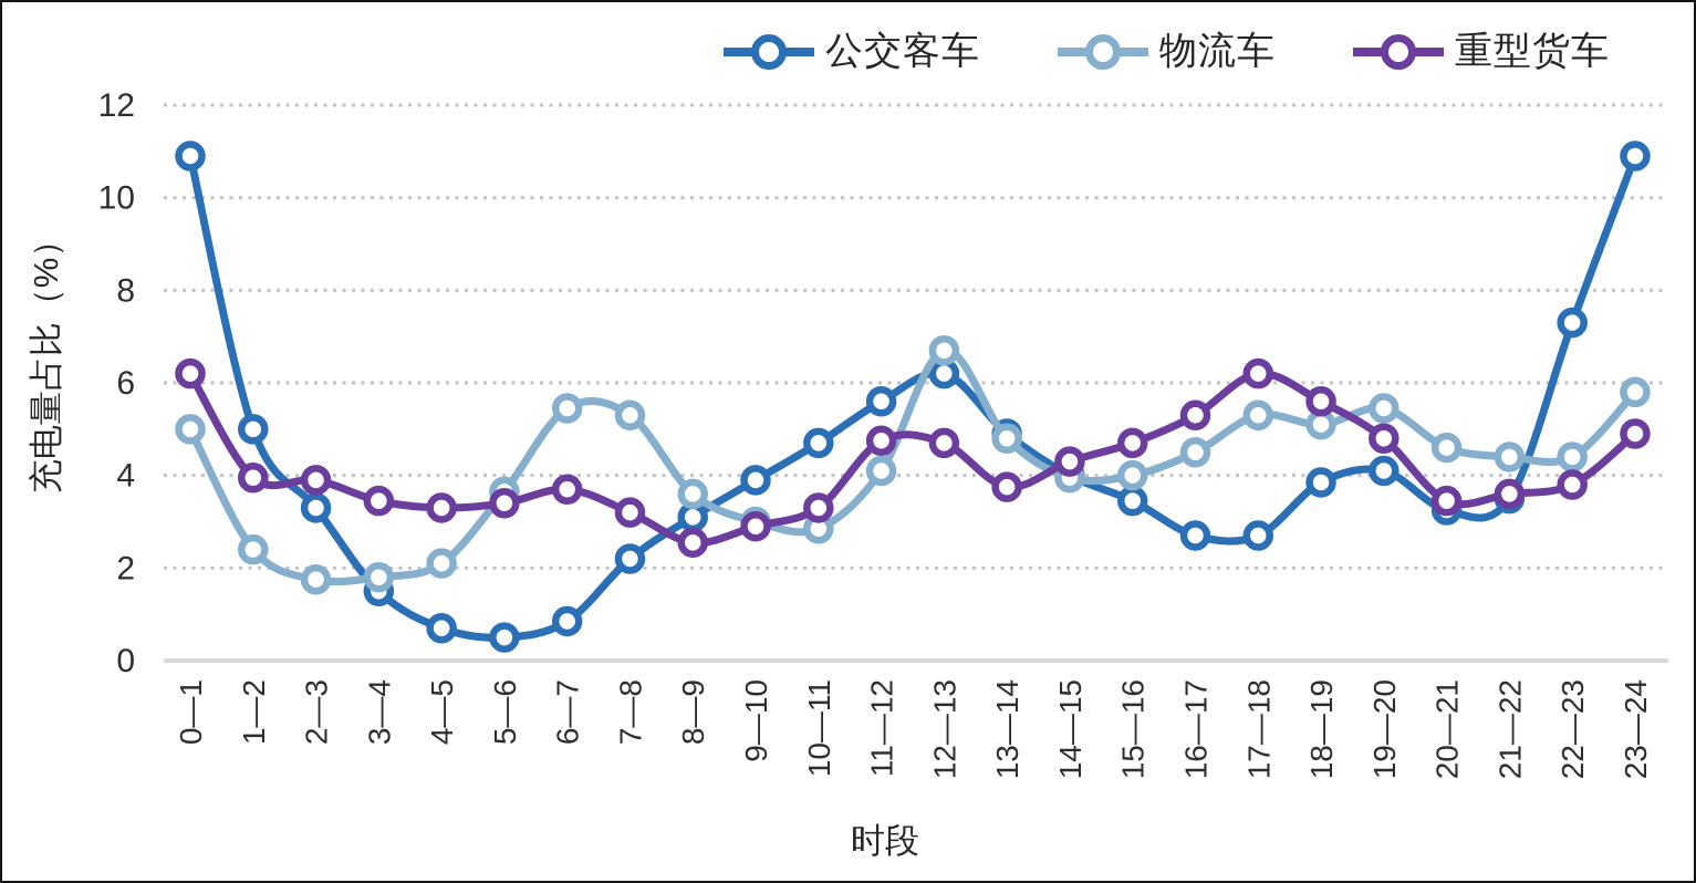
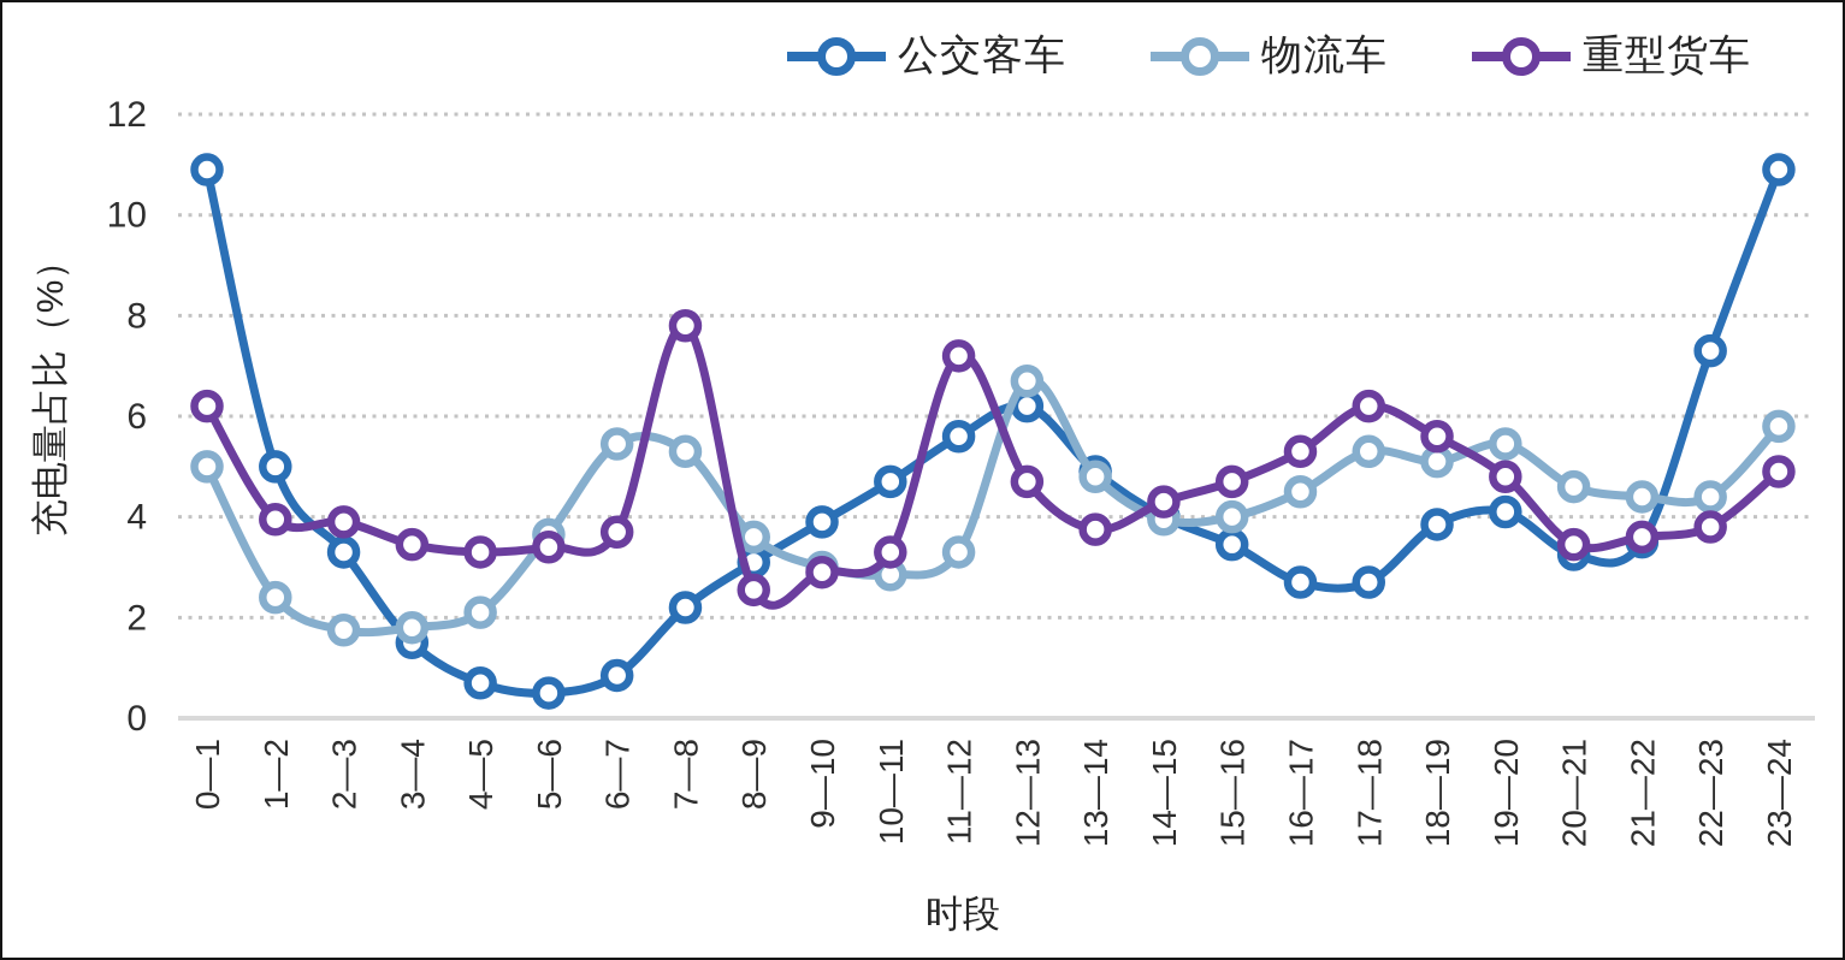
重型货车/7—8: 3.2 -> 7.8
物流车/11—12: 4.1 -> 3.3
重型货车/11—12: 4.8 -> 7.2
